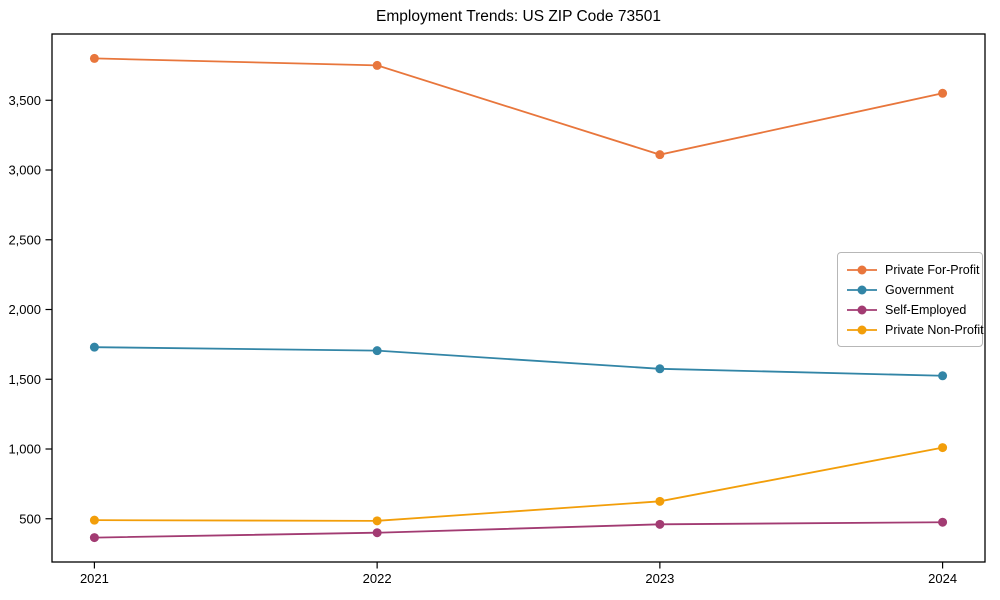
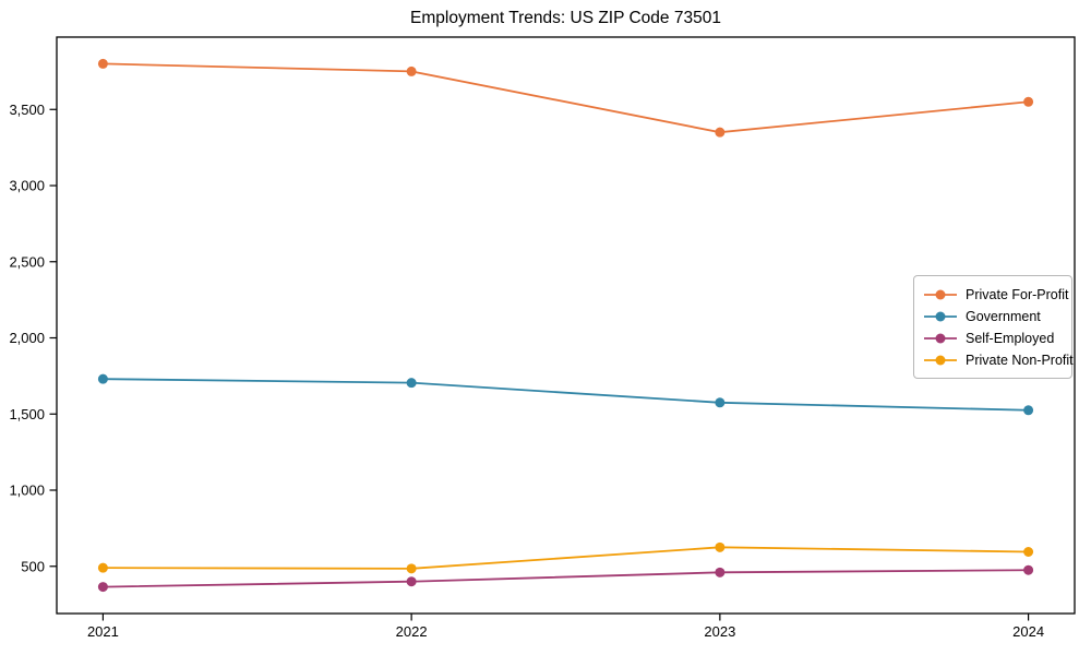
Private For-Profit/2023: 3110 -> 3350
Private Non-Profit/2024: 1010 -> 600
